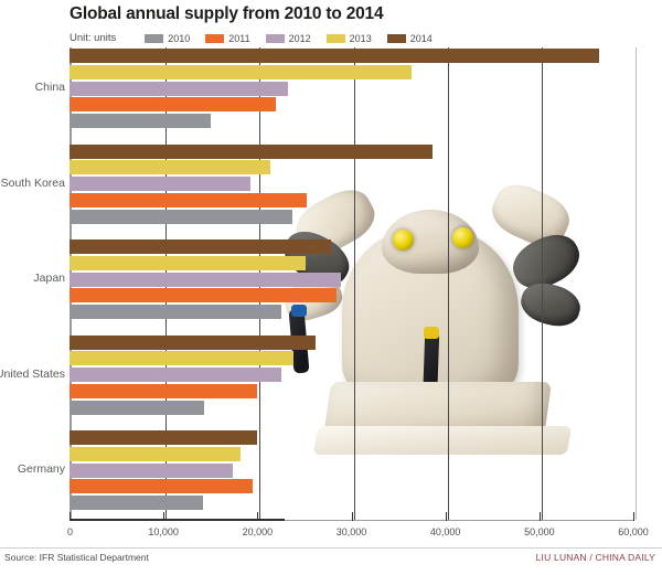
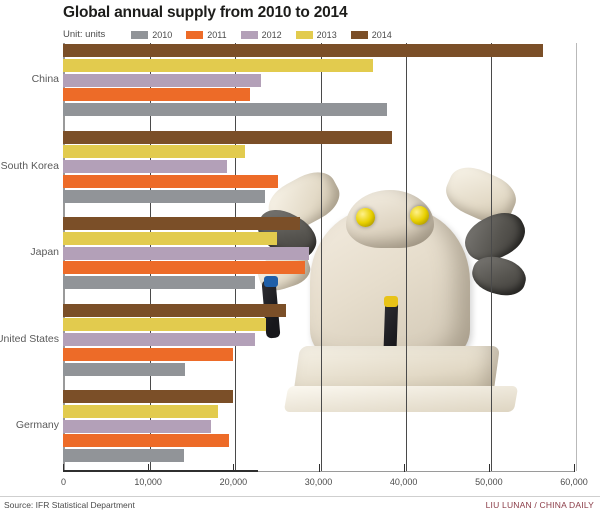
2010/China: 15000 -> 38000
